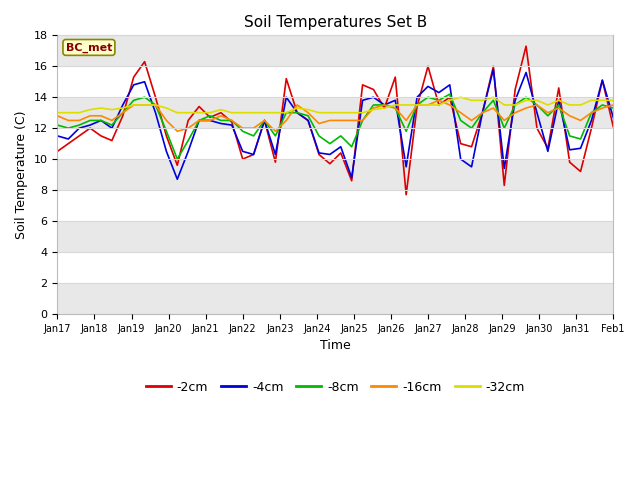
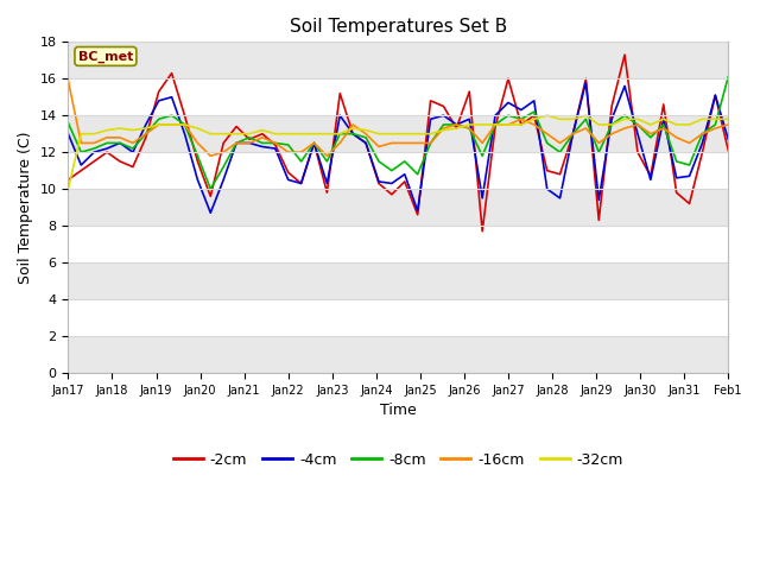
-4cm/Jan17: 11.5 -> 13.0
-8cm/Jan17: 12.2 -> 13.6
-16cm/Jan17: 12.8 -> 15.9
-32cm/Jan17: 13.0 -> 10.0
-2cm/Jan22: 10.0 -> 10.9
-8cm/Jan22: 11.8 -> 12.4
-8cm/Feb1: 13.3 -> 16.1
